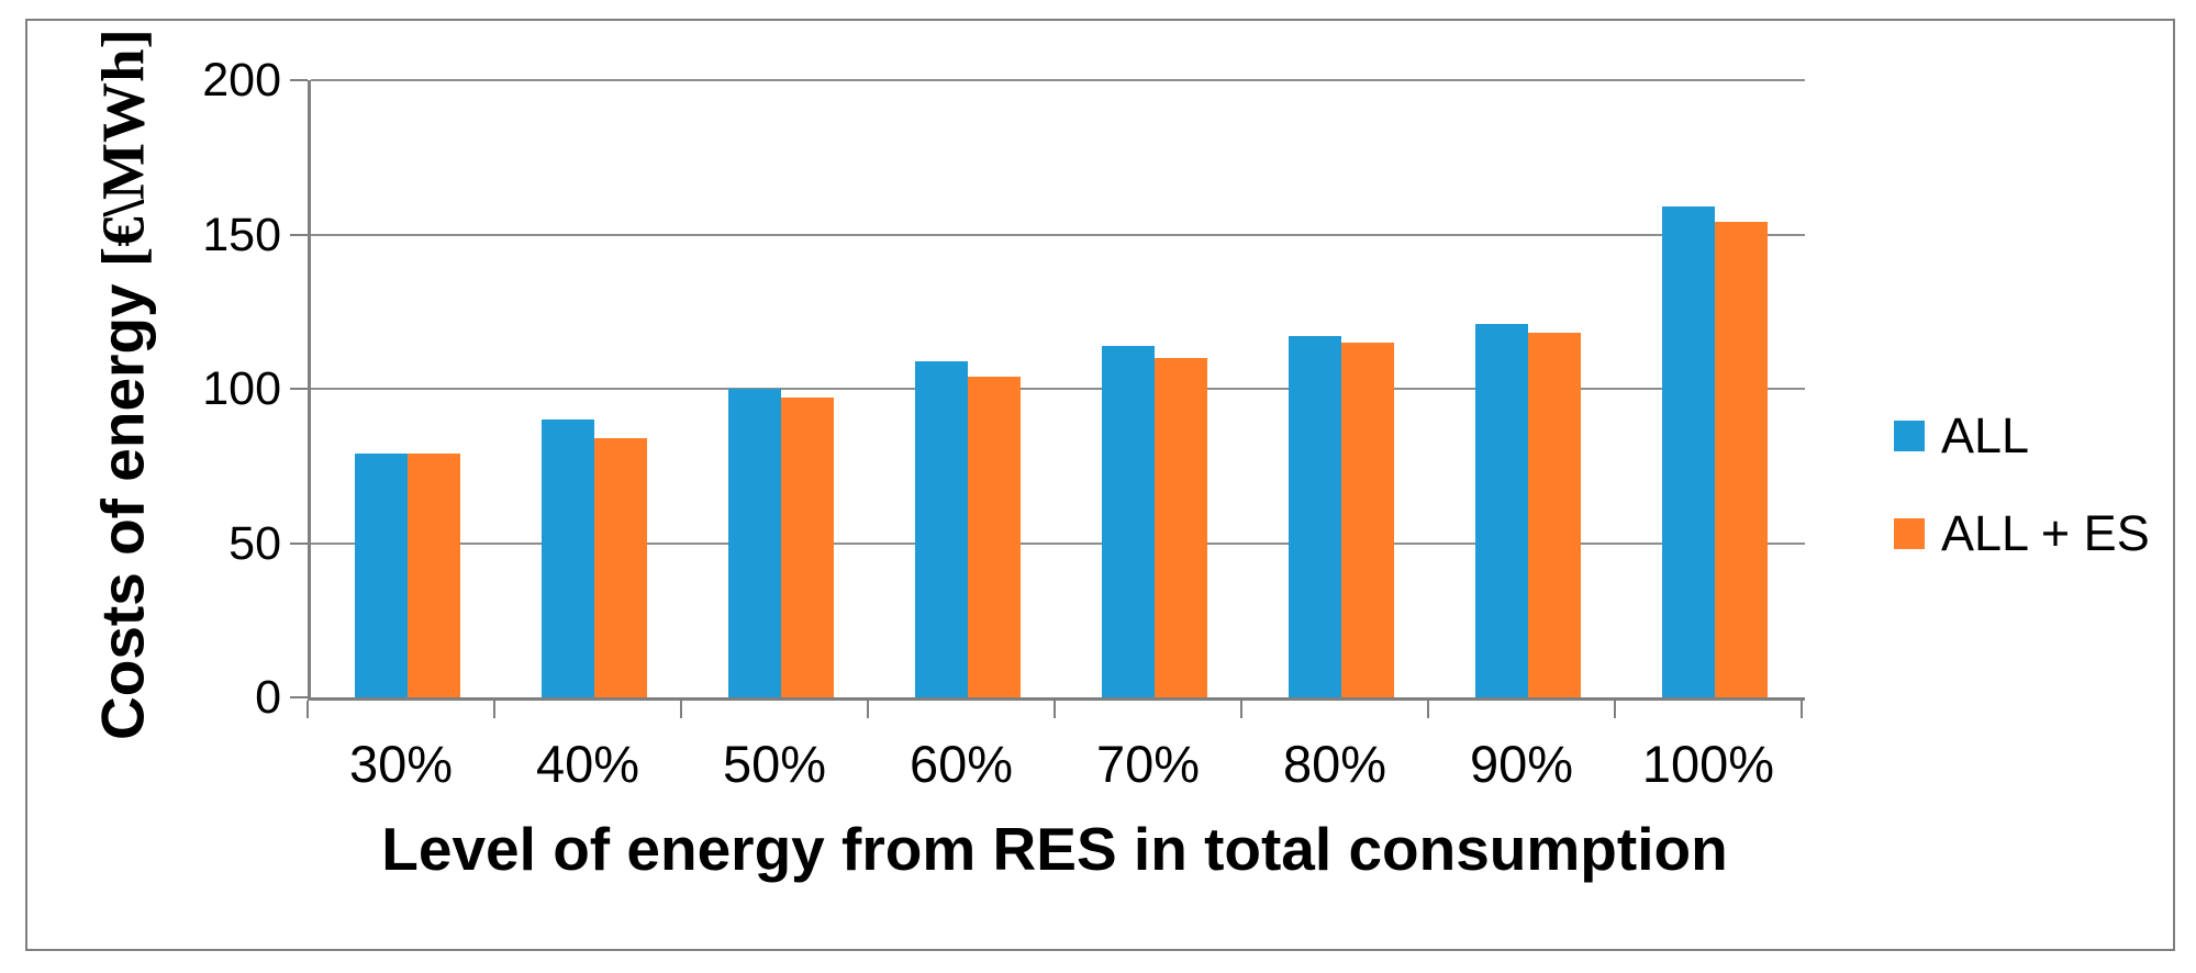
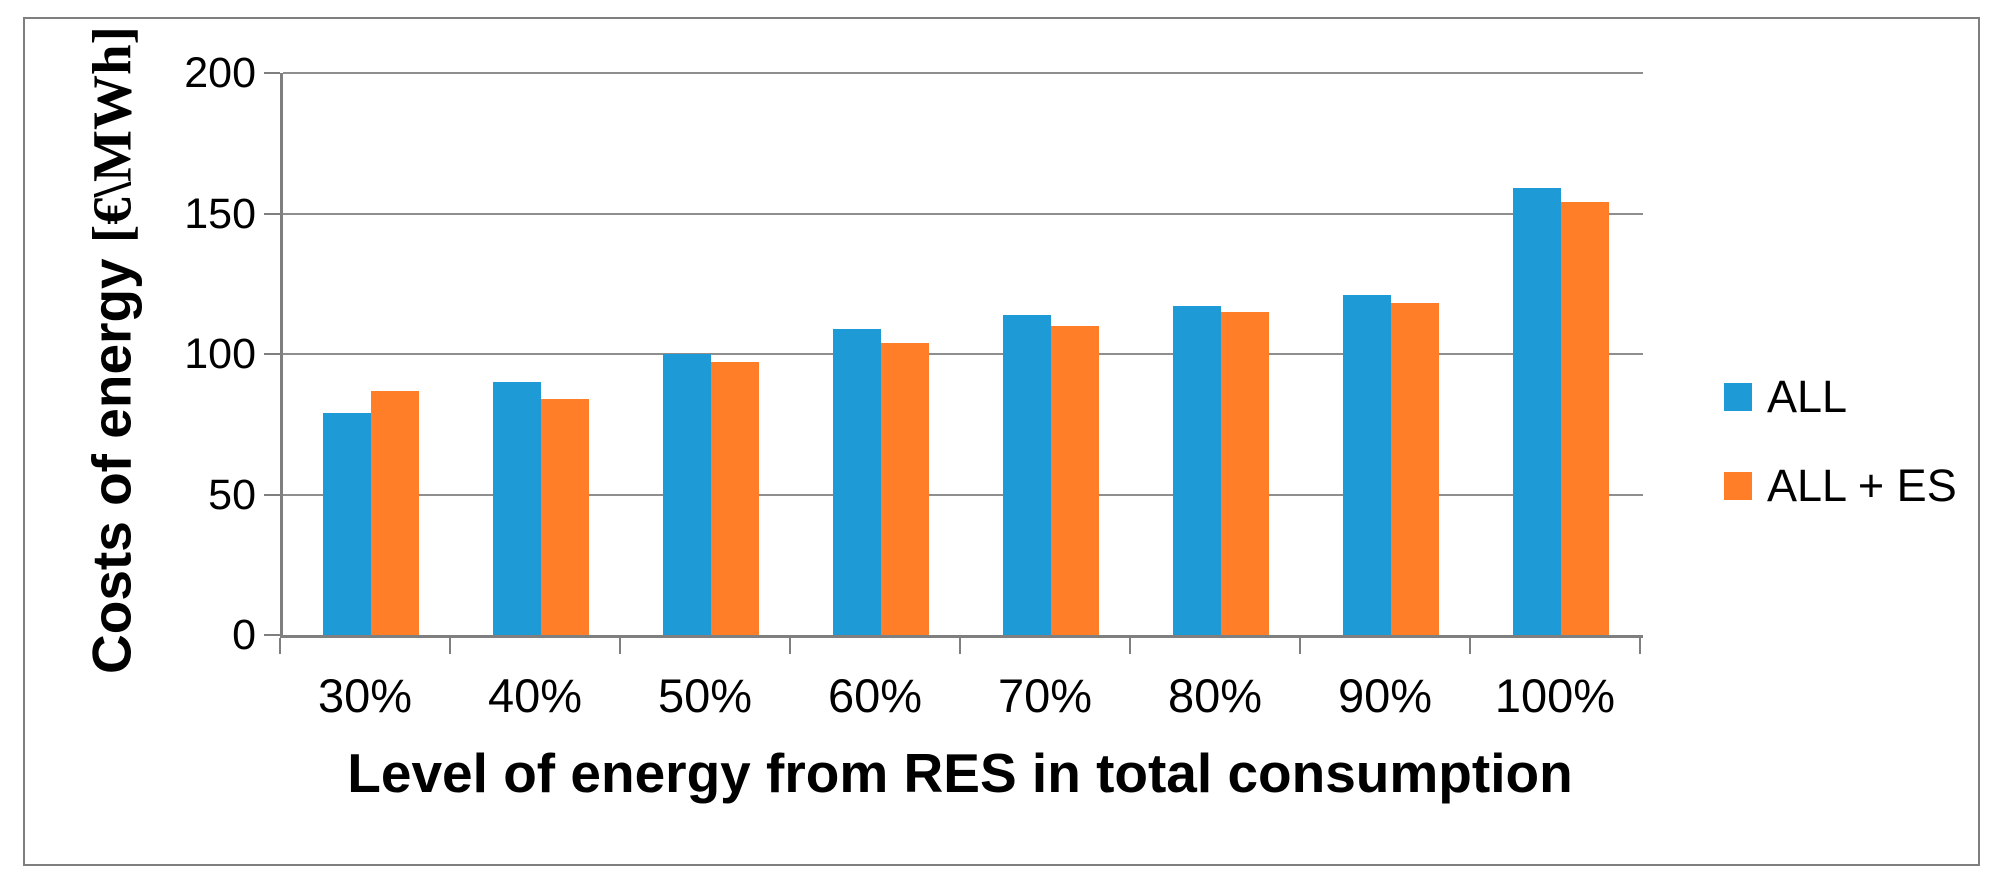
ALL + ES/30%: 79 -> 87
